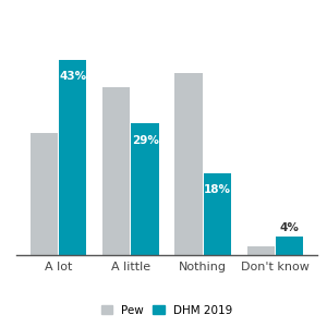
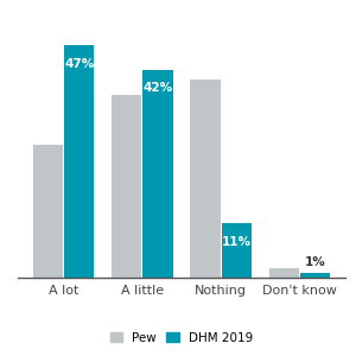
DHM 2019/A lot: 43% -> 47%
DHM 2019/A little: 29% -> 42%
DHM 2019/Nothing: 18% -> 11%
DHM 2019/Don't know: 4% -> 1%
